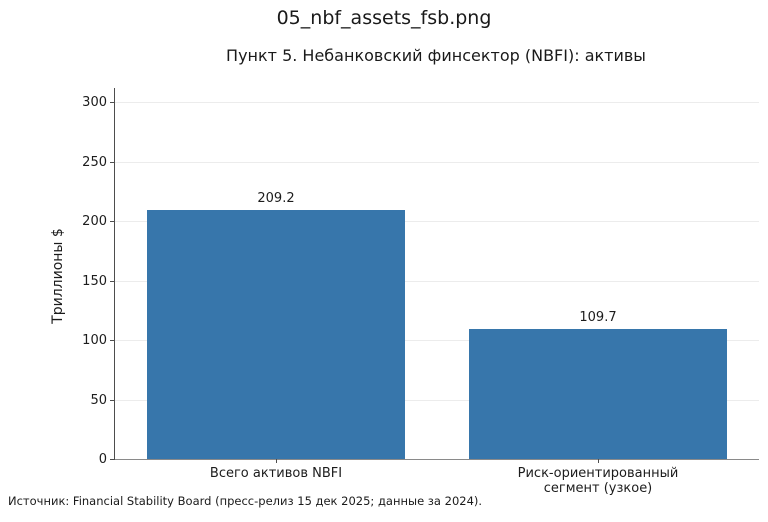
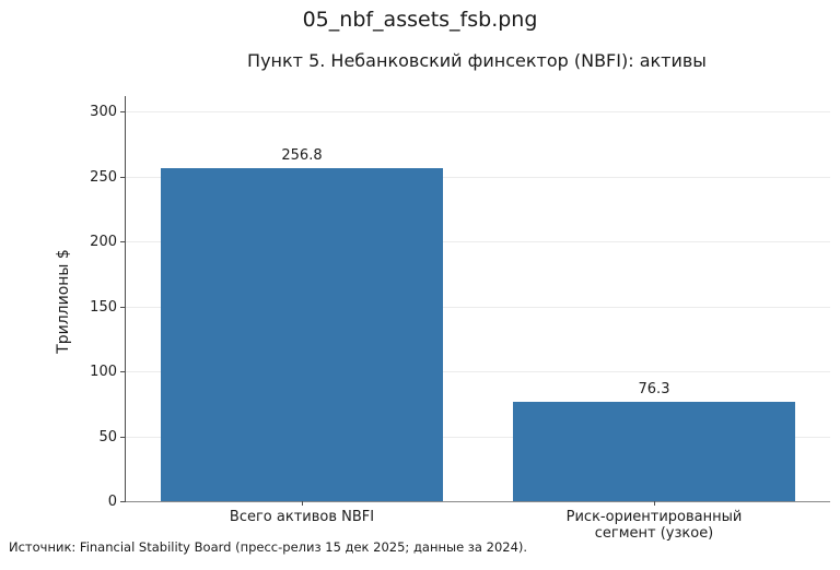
Всего активов NBFI: 209.2 -> 256.8
Риск-ориентированный сегмент (узкое): 109.7 -> 76.3
